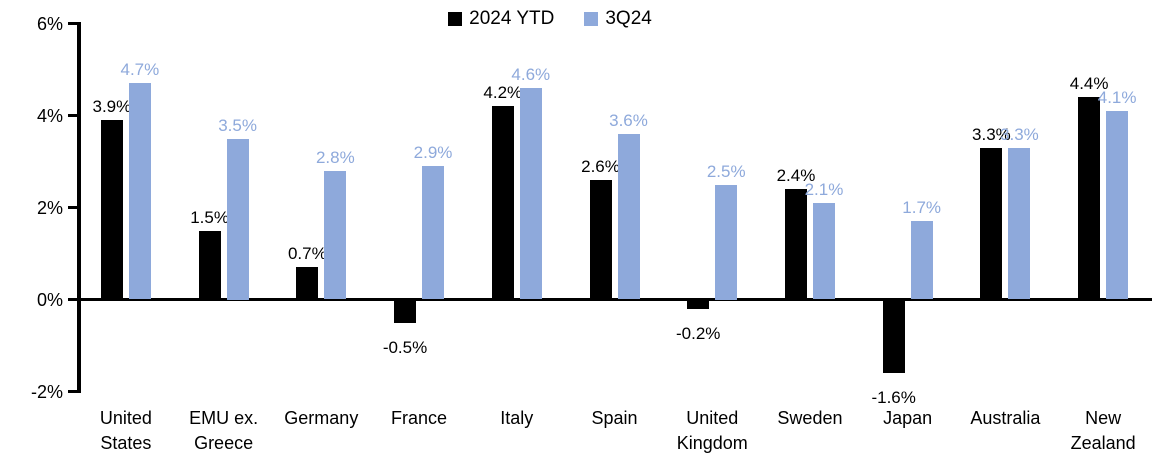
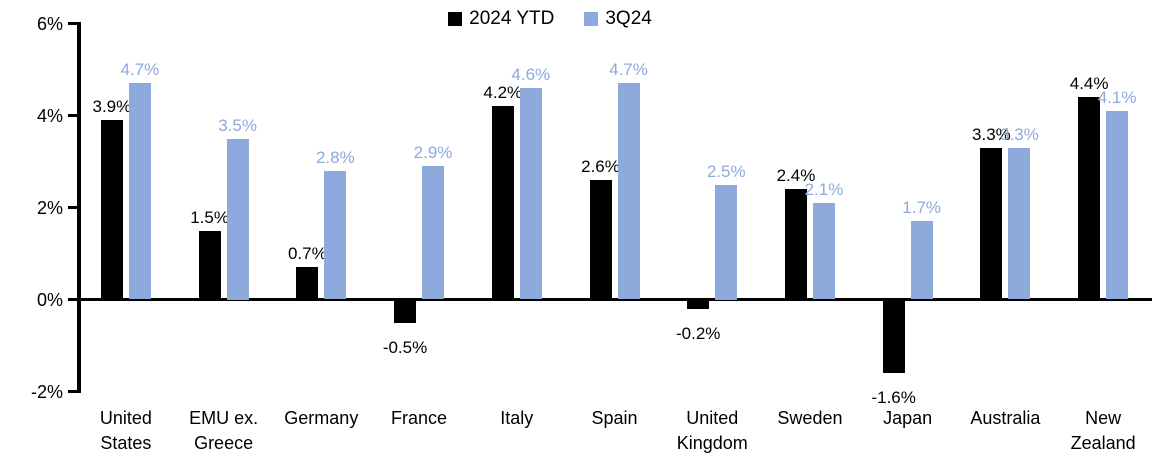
3Q24/Spain: 3.6% -> 4.7%
